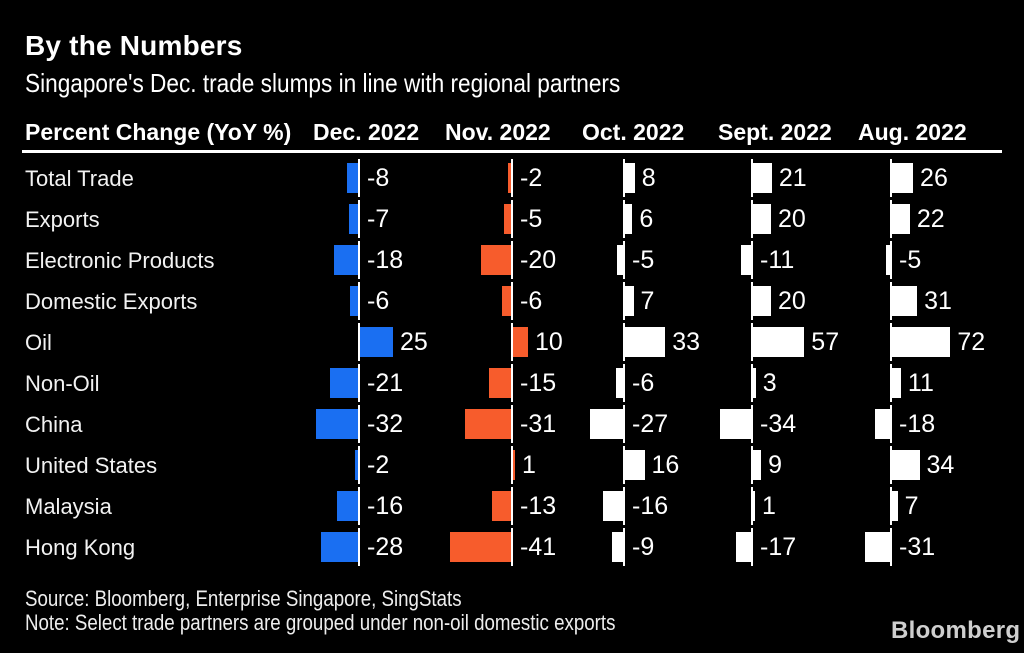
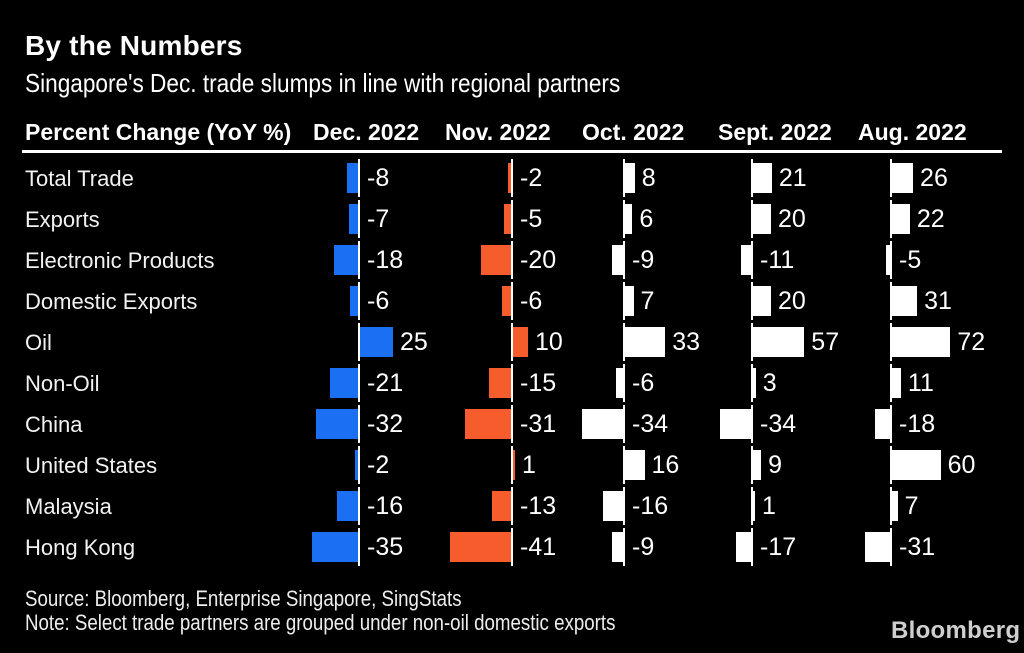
Oct. 2022/Electronic Products: -5 -> -9
Oct. 2022/China: -27 -> -34
Aug. 2022/United States: 34 -> 60
Dec. 2022/Hong Kong: -28 -> -35
